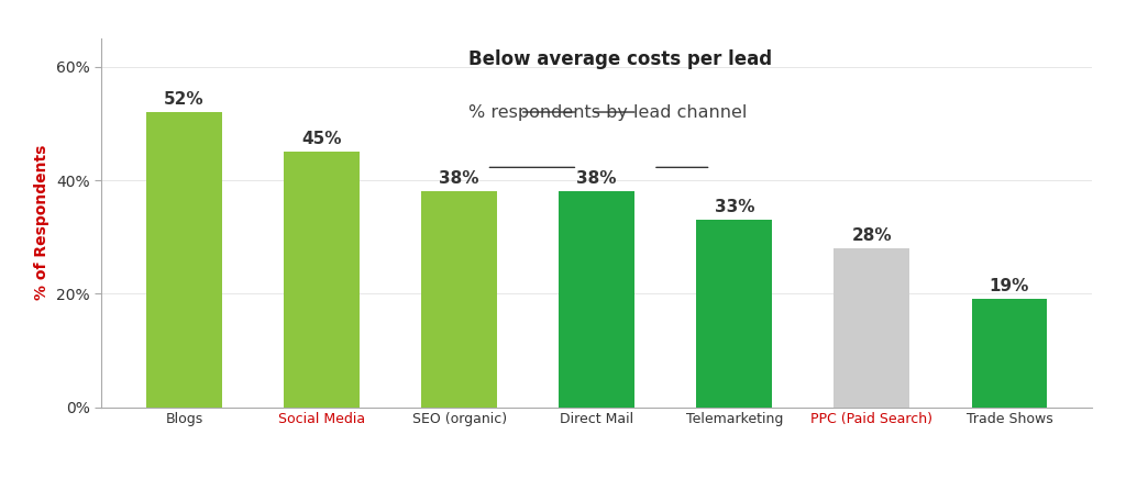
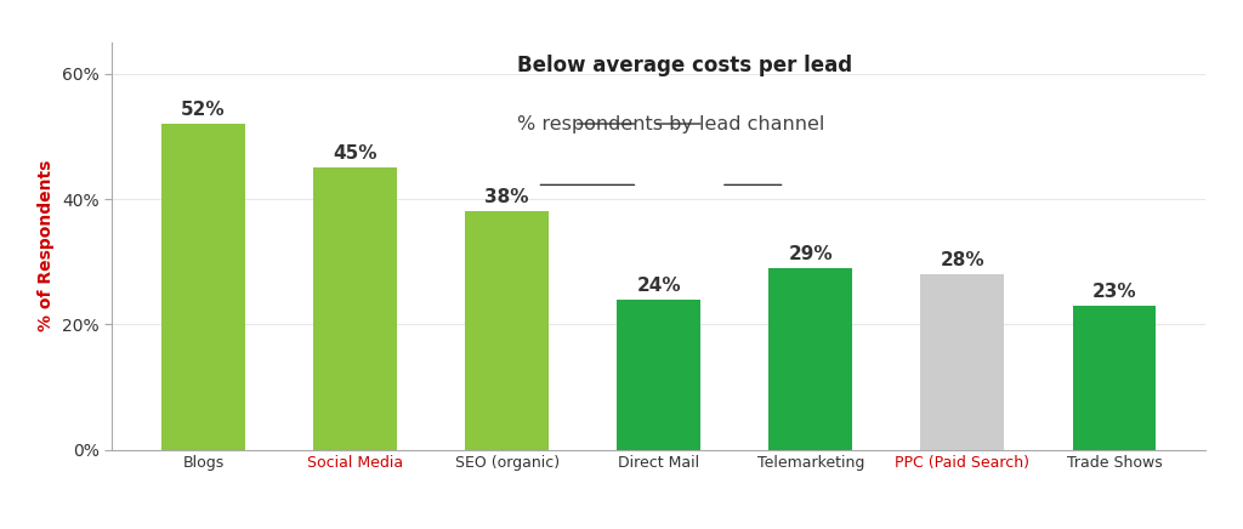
Direct Mail: 38% -> 24%
Telemarketing: 33% -> 29%
Trade Shows: 19% -> 23%
